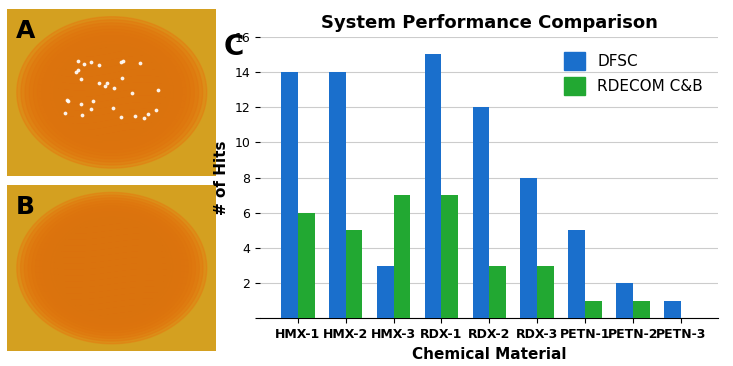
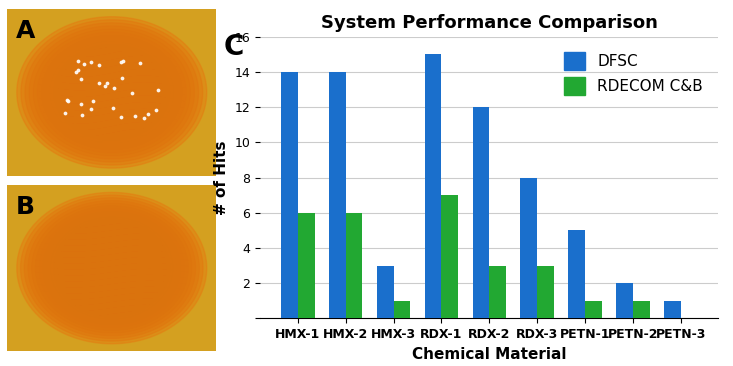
System Performance Comparison/RDECOM C&B/HMX-2: 5 -> 6
System Performance Comparison/RDECOM C&B/HMX-3: 7 -> 1
